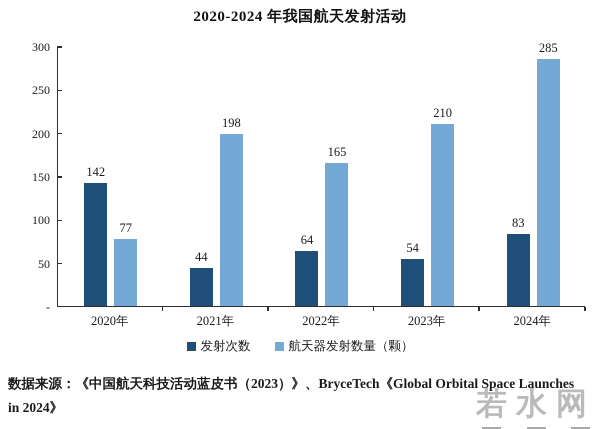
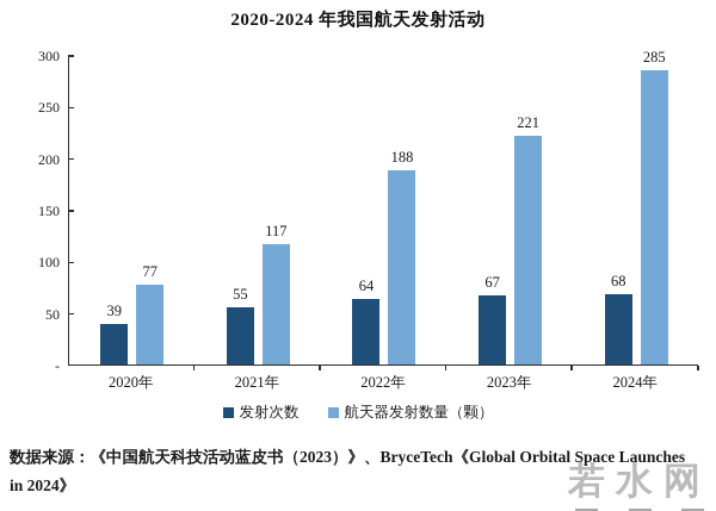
发射次数/2020年: 142 -> 39
发射次数/2021年: 44 -> 55
航天器发射数量（颗）/2021年: 198 -> 117
航天器发射数量（颗）/2022年: 165 -> 188
发射次数/2023年: 54 -> 67
航天器发射数量（颗）/2023年: 210 -> 221
发射次数/2024年: 83 -> 68
